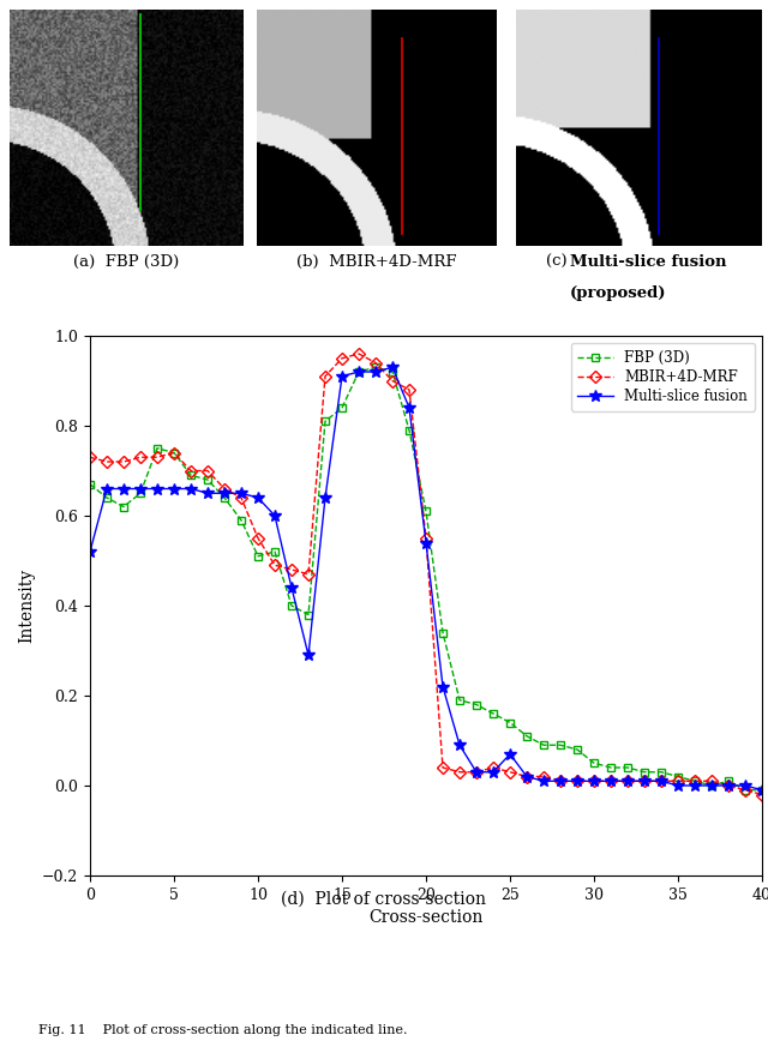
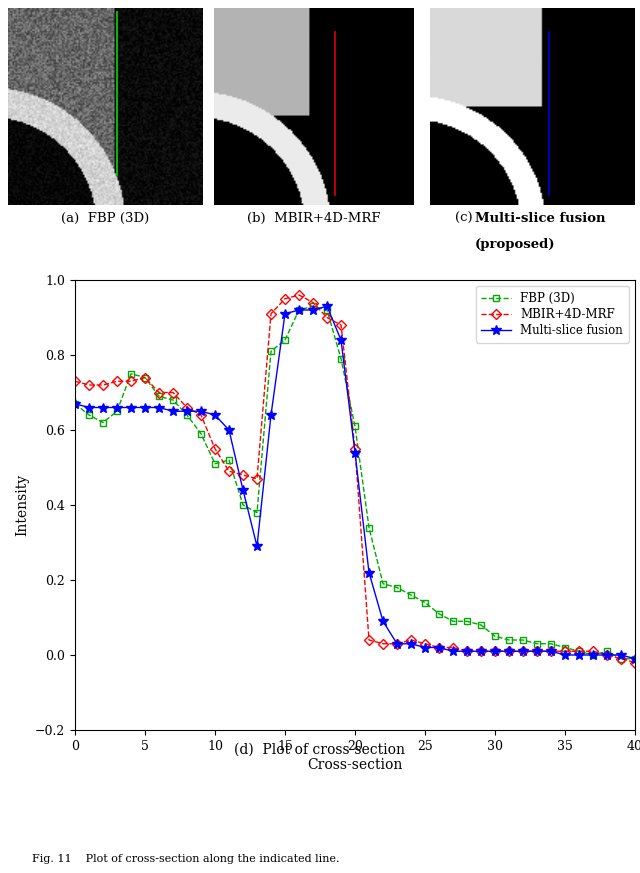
Multi-slice fusion/0: 0.52 -> 0.67
Multi-slice fusion/25: 0.07 -> 0.02
